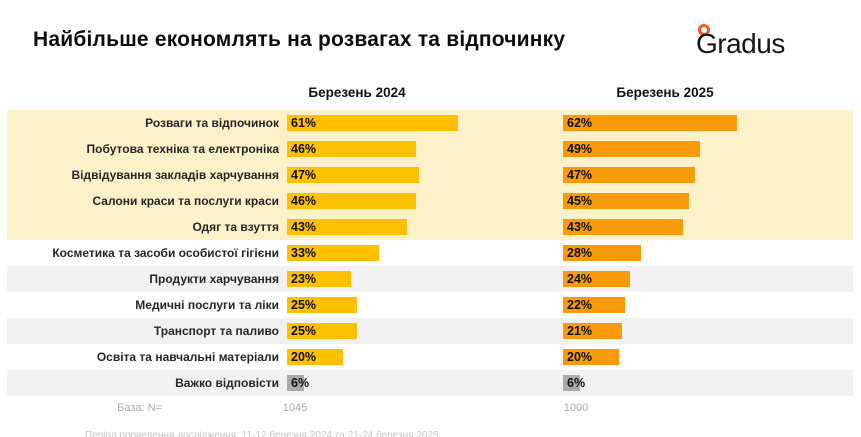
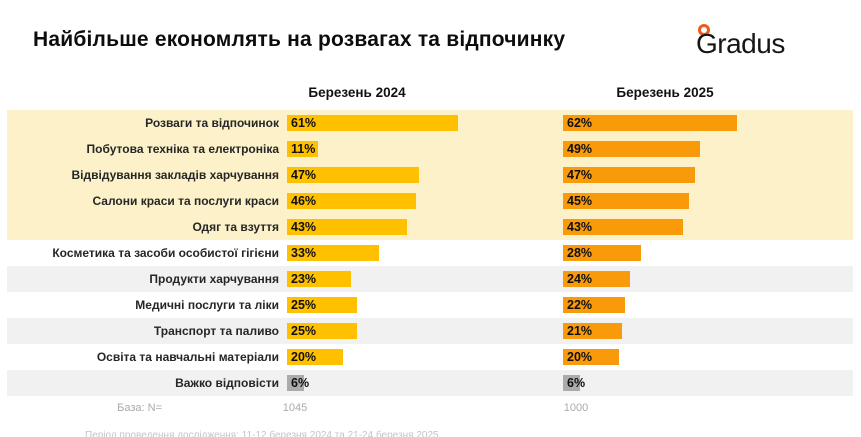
Березень 2024/Побутова техніка та електроніка: 46% -> 11%
